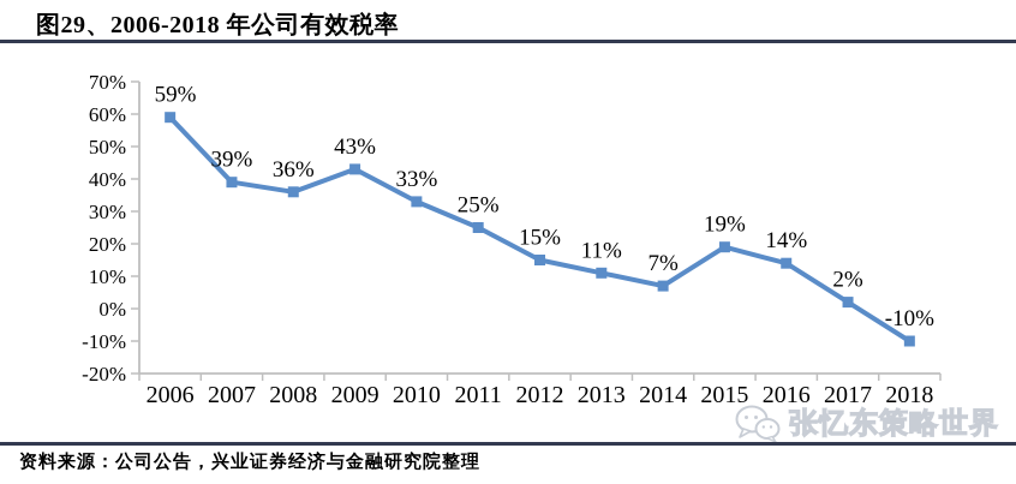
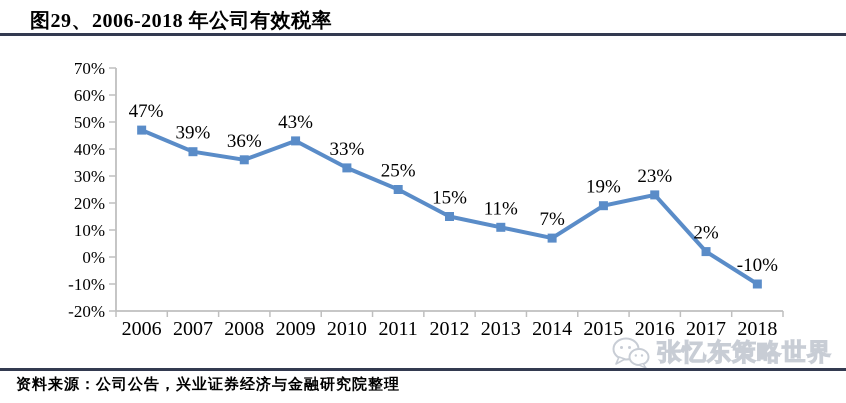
2006: 59% -> 47%
2016: 14% -> 23%
